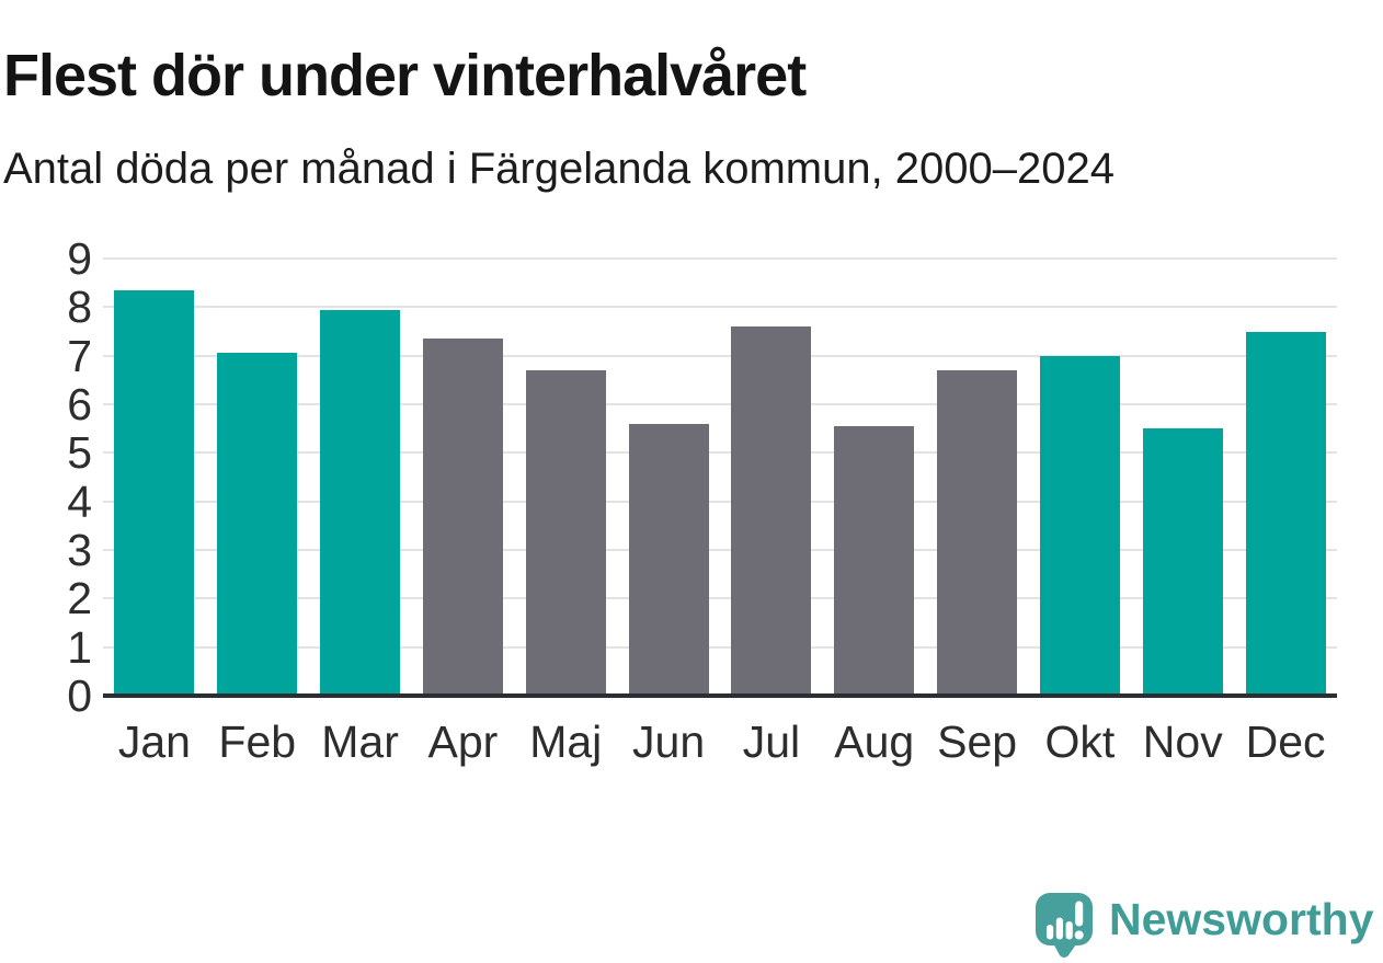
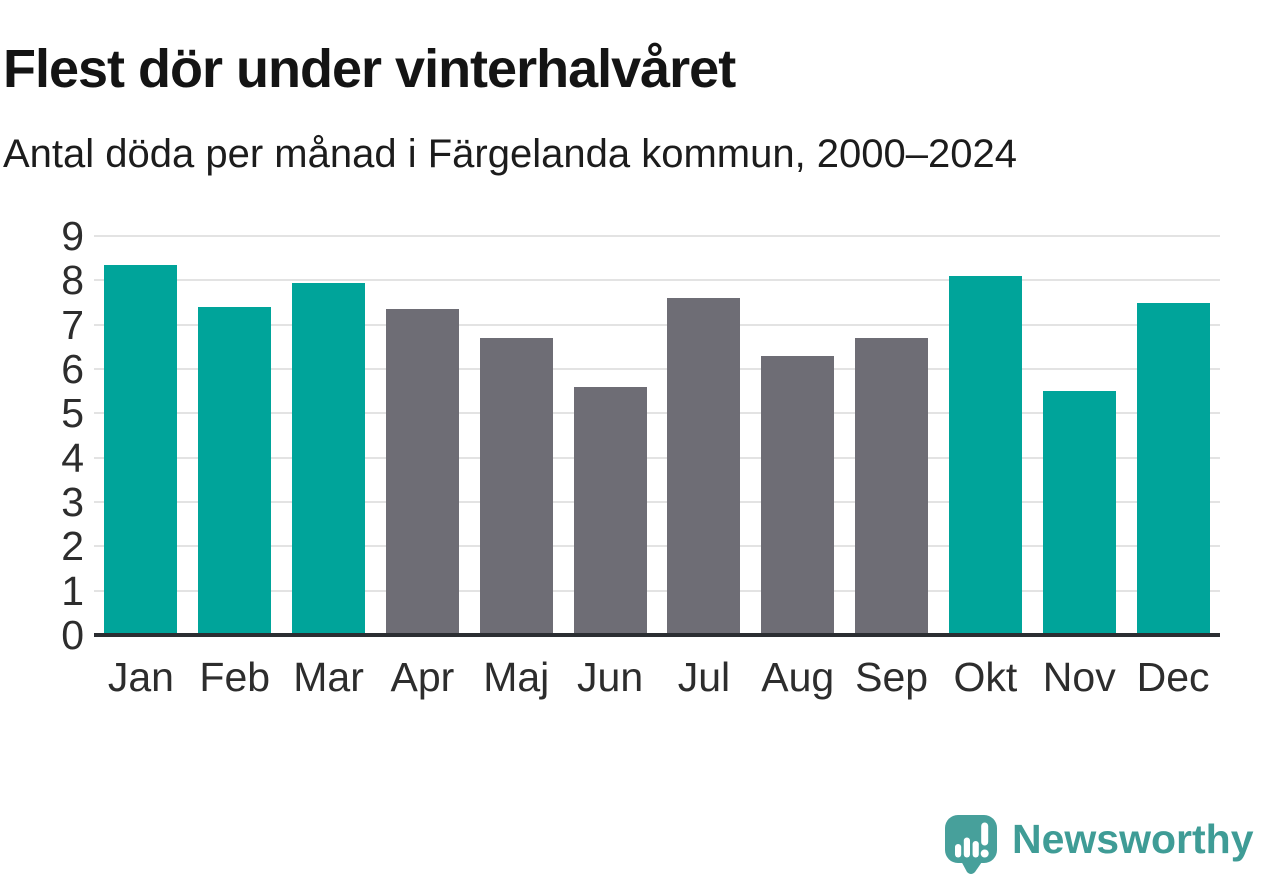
Feb: 7.0 -> 7.4
Aug: 5.5 -> 6.3
Okt: 7.0 -> 8.1
